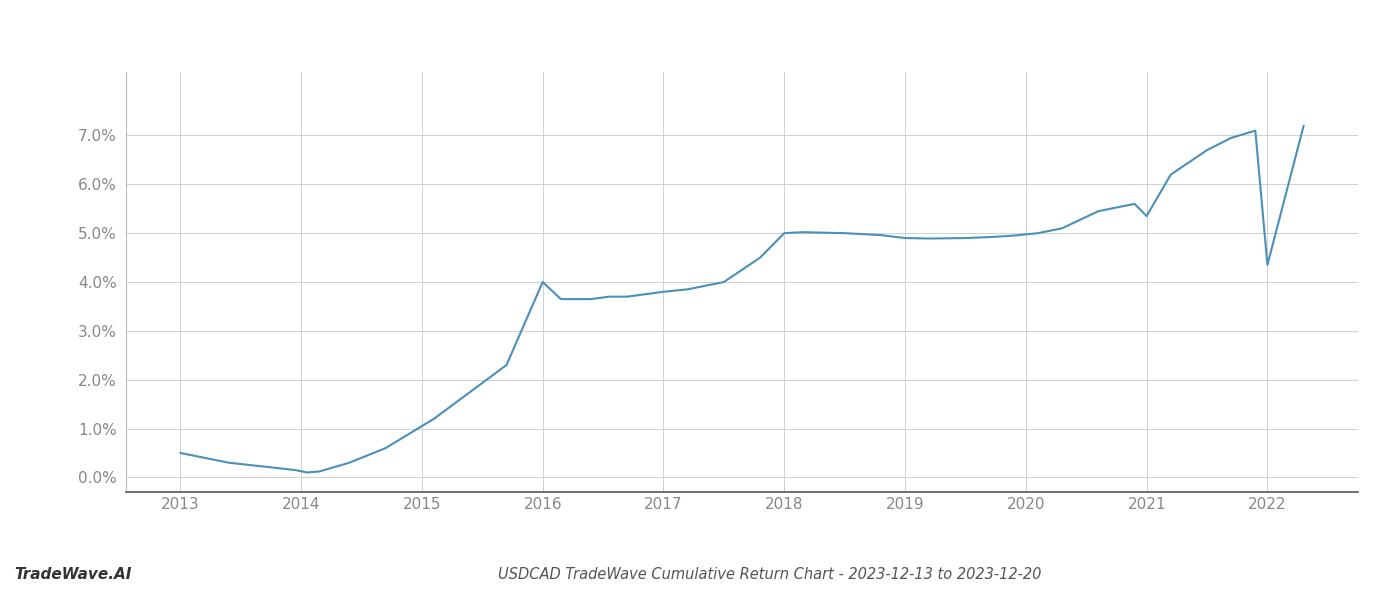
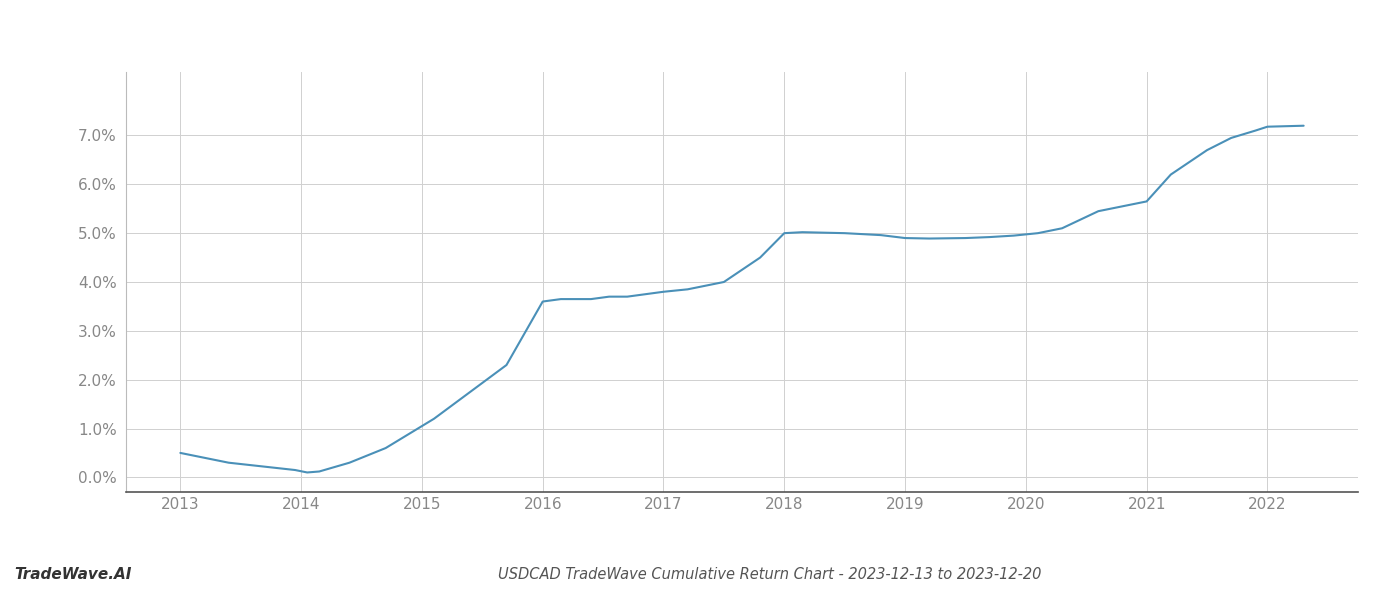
2016: 4.00% -> 3.60%
2021: 5.35% -> 5.65%
2022: 4.35% -> 7.18%
